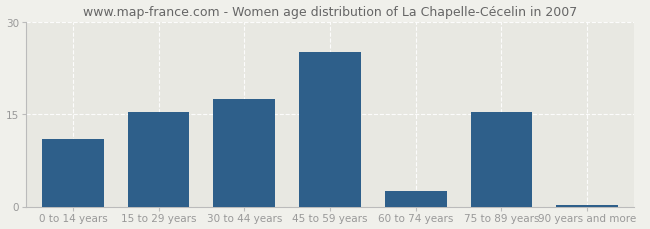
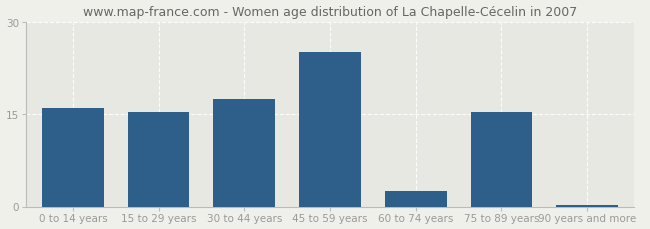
0 to 14 years: 11.0 -> 16.0
